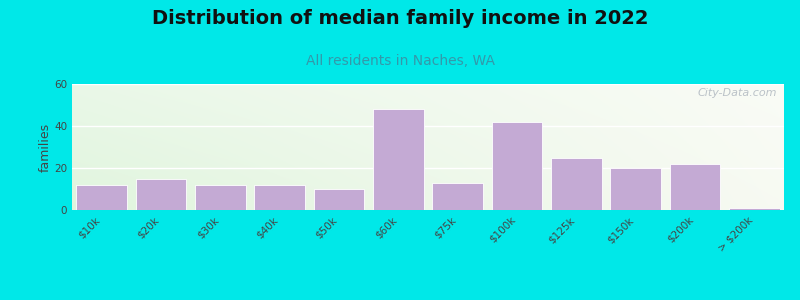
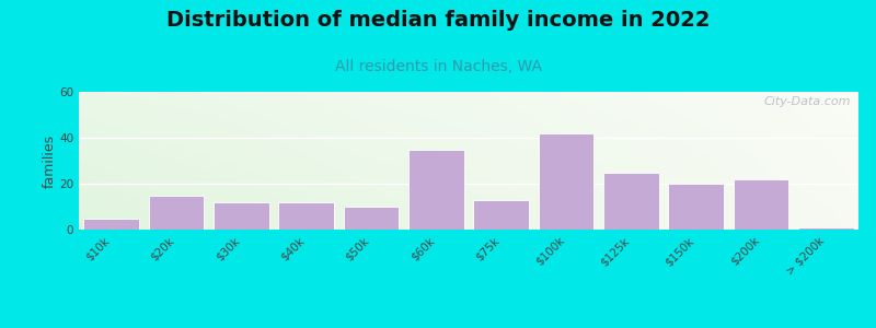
$10k: 12 -> 5
$60k: 48 -> 35
